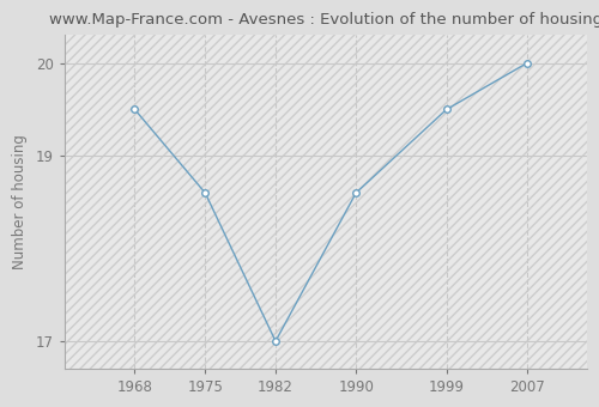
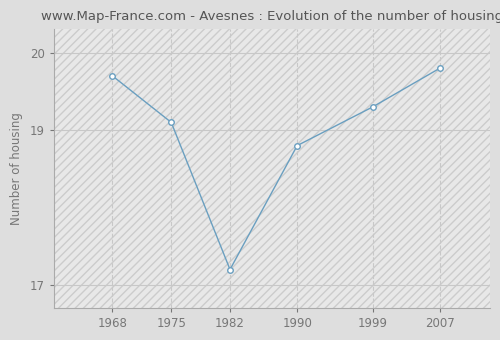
1968: 19.5 -> 19.7
1975: 18.6 -> 19.1
1982: 17.0 -> 17.2
1990: 18.6 -> 18.8
1999: 19.5 -> 19.3
2007: 20.0 -> 19.8
